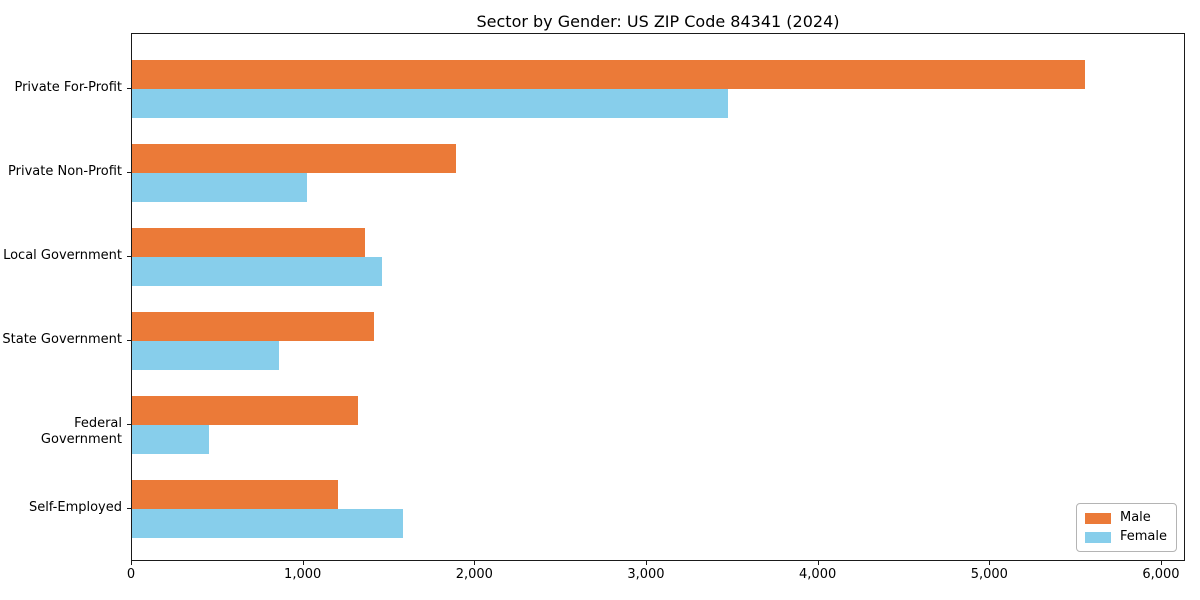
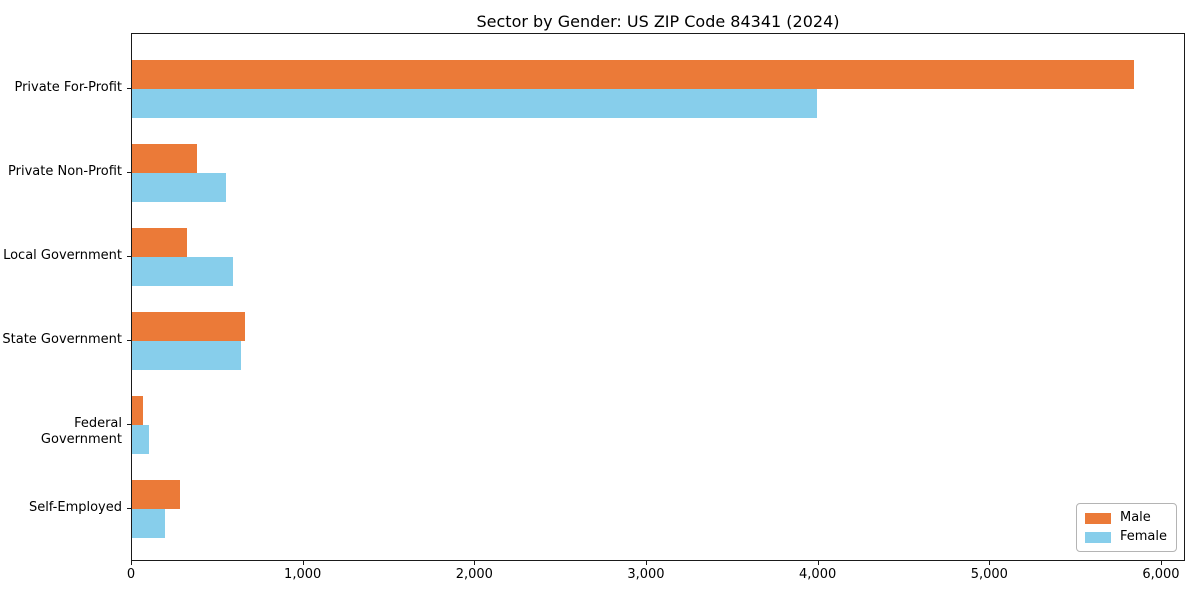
Male/Private For-Profit: 5560 -> 5850
Female/Private For-Profit: 3480 -> 4000
Male/Private Non-Profit: 1890 -> 380
Female/Private Non-Profit: 1020 -> 550
Male/Local Government: 1360 -> 320
Female/Local Government: 1460 -> 590
Male/State Government: 1410 -> 660
Female/State Government: 860 -> 640
Male/Federal Government: 1320 -> 60
Female/Federal Government: 450 -> 100
Male/Self-Employed: 1200 -> 280
Female/Self-Employed: 1580 -> 190
